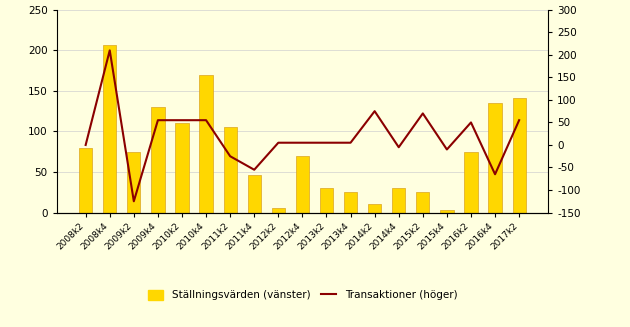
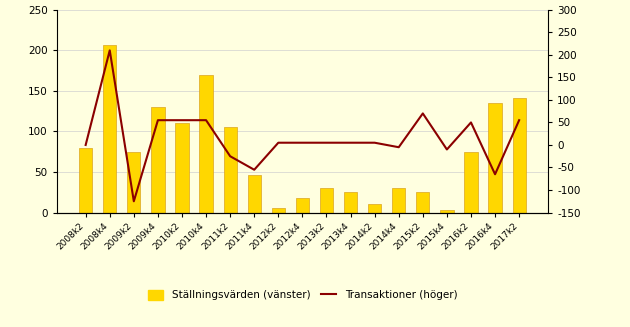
Ställningsvärden (vänster)/2012k4: 70 -> 18
Transaktioner (höger)/2014k2: 75 -> 5
